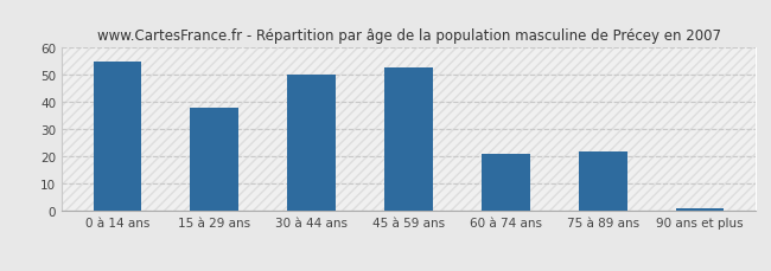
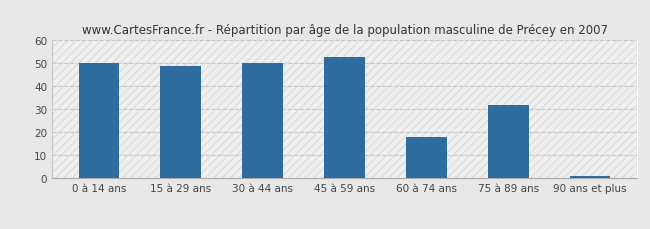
0 à 14 ans: 55 -> 50
15 à 29 ans: 38 -> 49
60 à 74 ans: 21 -> 18
75 à 89 ans: 22 -> 32
